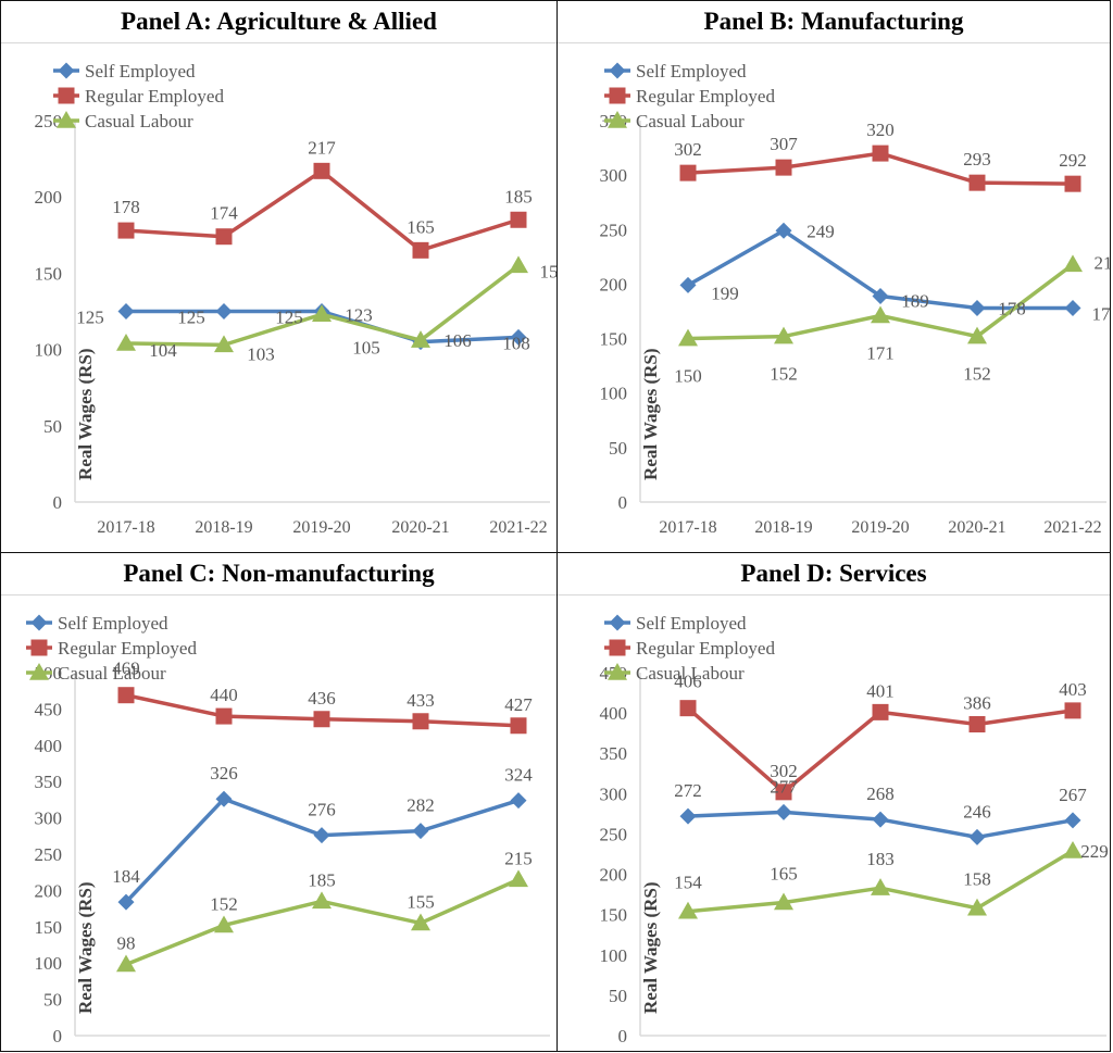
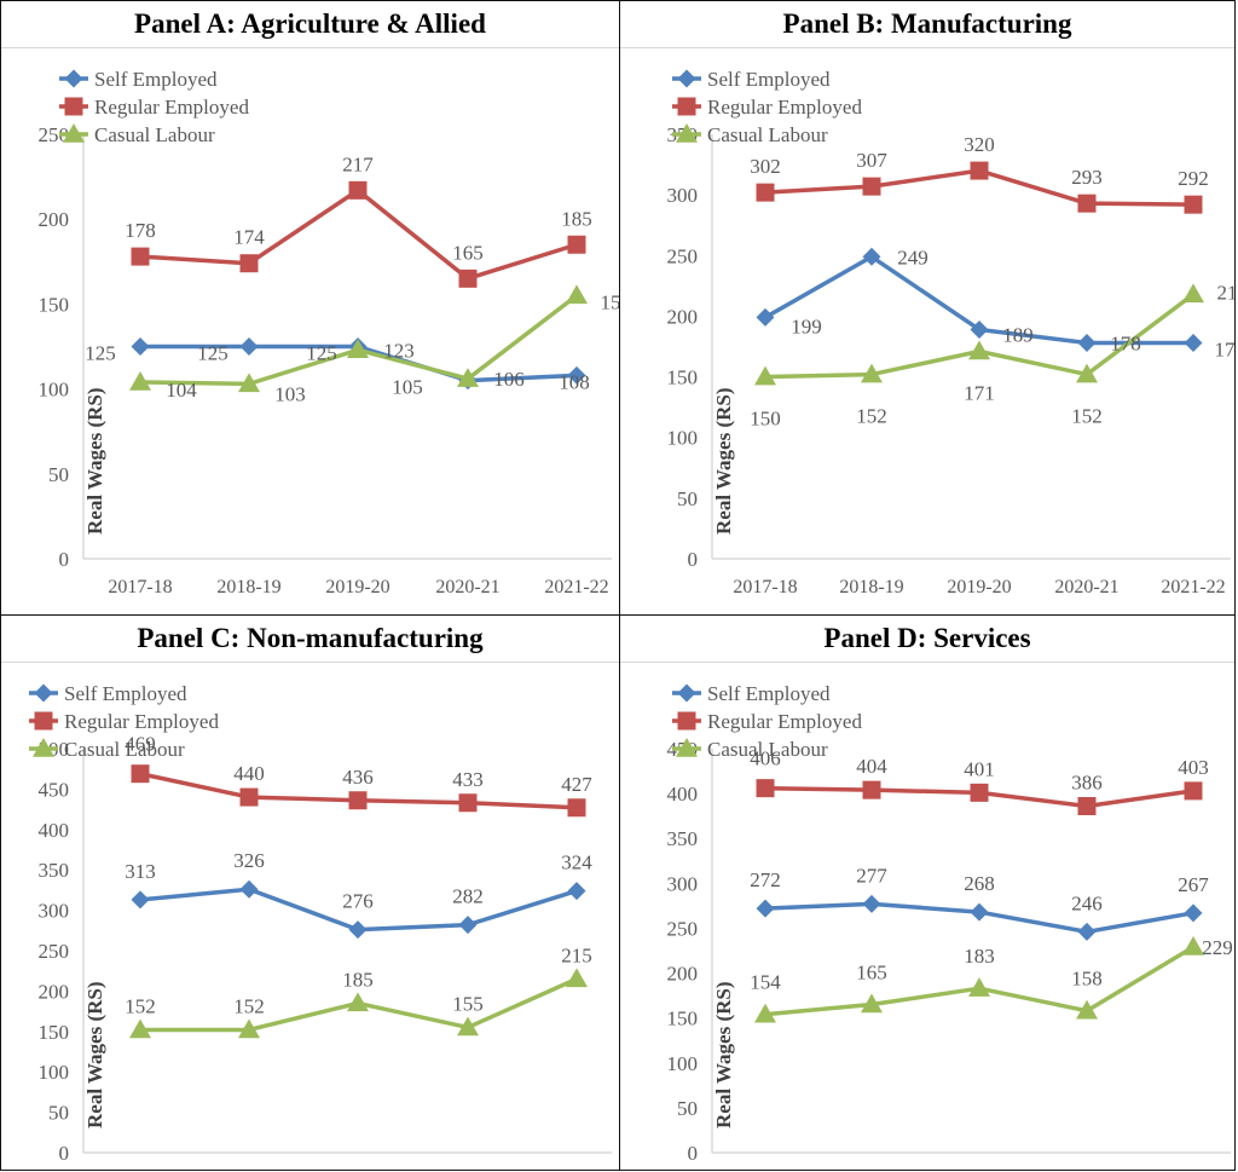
Panel C: Non-manufacturing/Self Employed/2017-18: 184 -> 313
Panel C: Non-manufacturing/Casual Labour/2017-18: 98 -> 152
Panel D: Services/Regular Employed/2018-19: 302 -> 404
